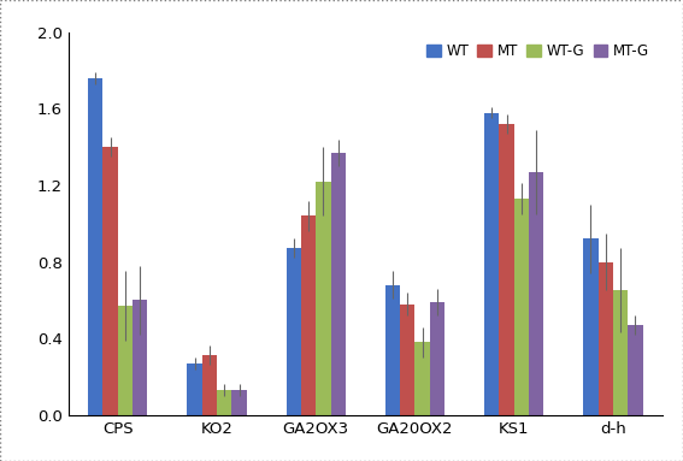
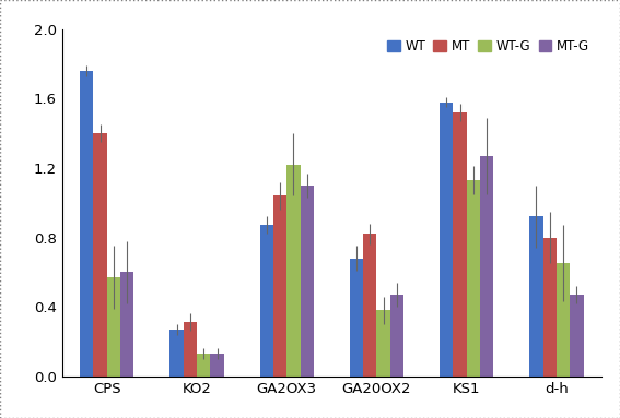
MT-G/GA2OX3: 1.37 -> 1.10
MT/GA20OX2: 0.58 -> 0.82
MT-G/GA20OX2: 0.59 -> 0.47
